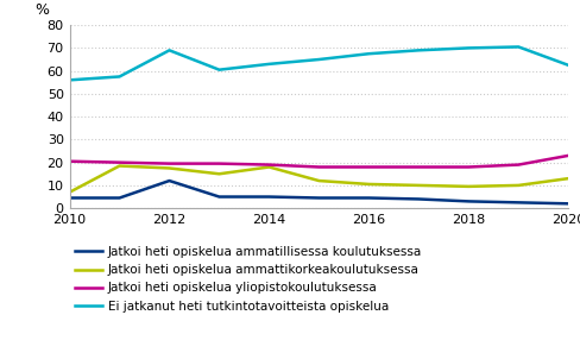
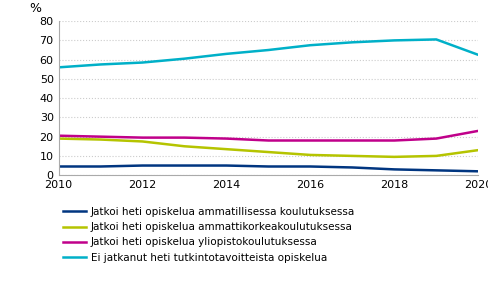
Jatkoi heti opiskelua ammattikorkeakoulutuksessa/2010: 7 -> 19
Jatkoi heti opiskelua ammatillisessa koulutuksessa/2012: 12 -> 5
Ei jatkanut heti tutkintotavoitteista opiskelua/2012: 69 -> 58
Jatkoi heti opiskelua ammattikorkeakoulutuksessa/2014: 18 -> 14
